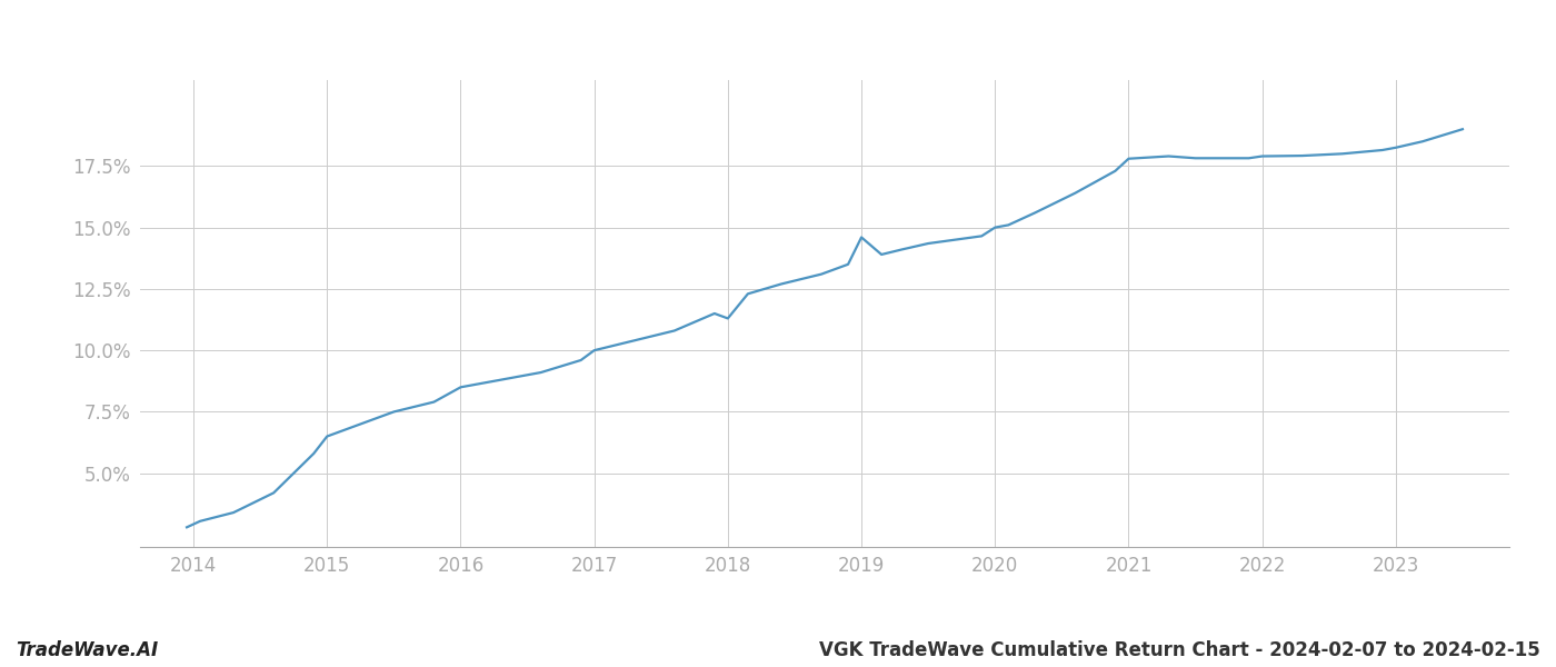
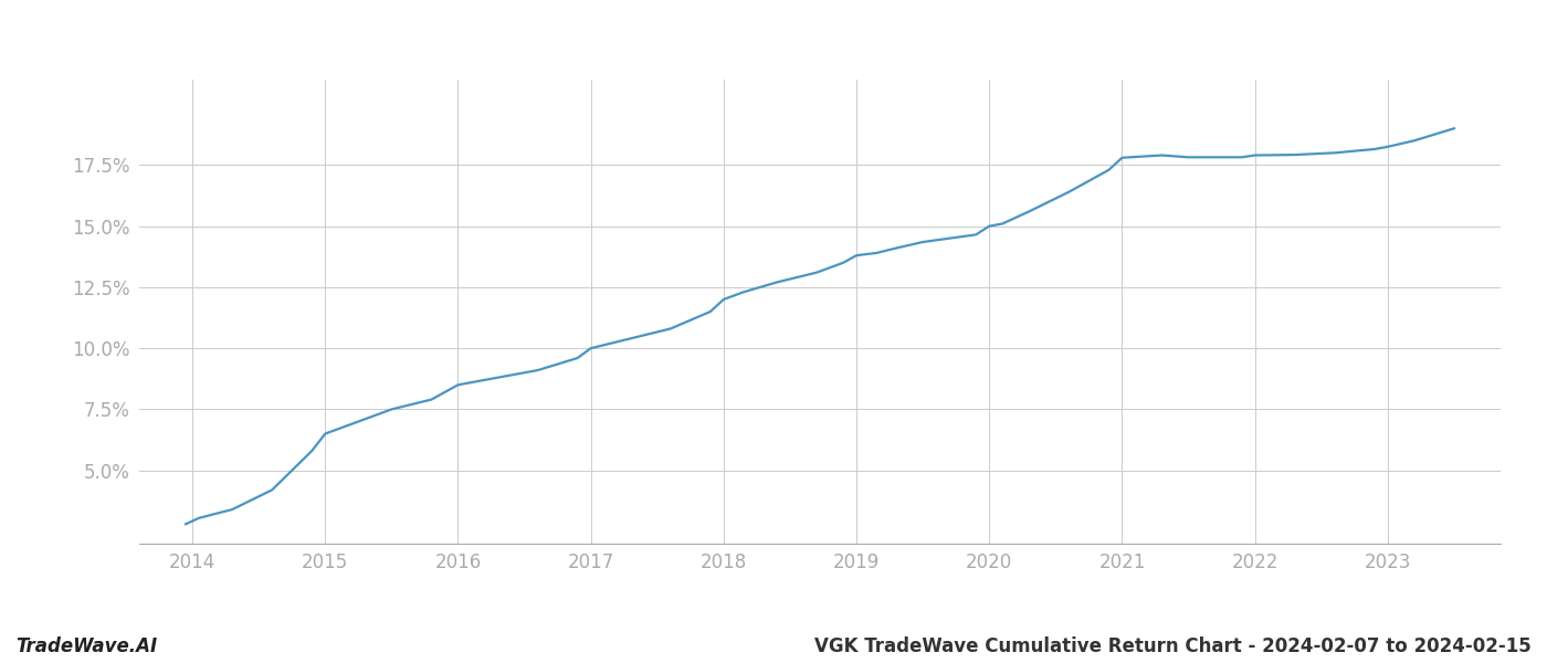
2018: 11.30% -> 12.00%
2019: 14.60% -> 13.80%
